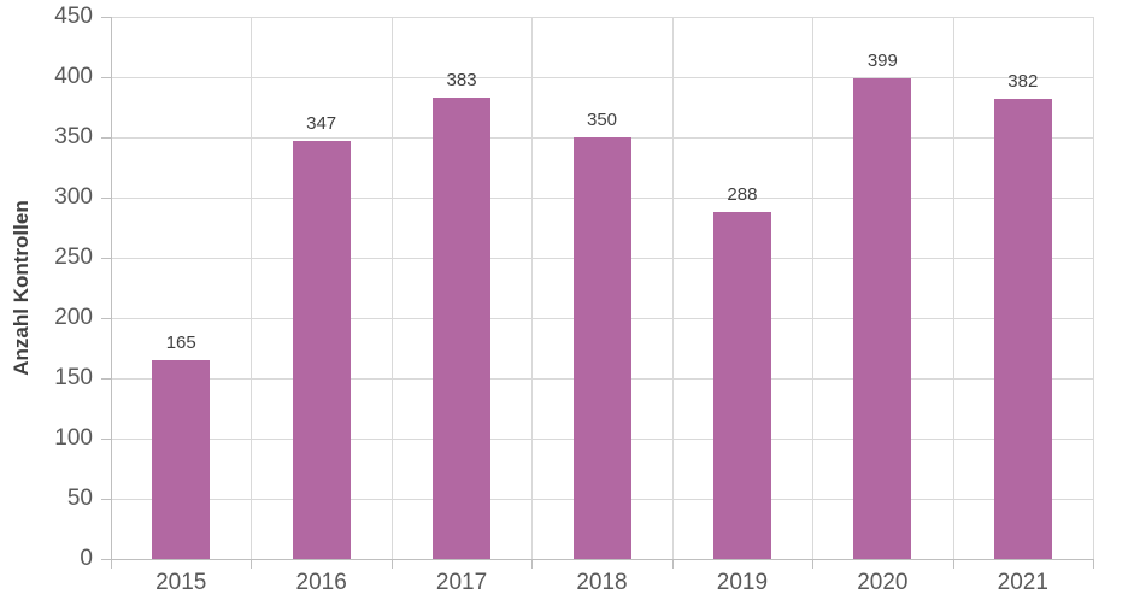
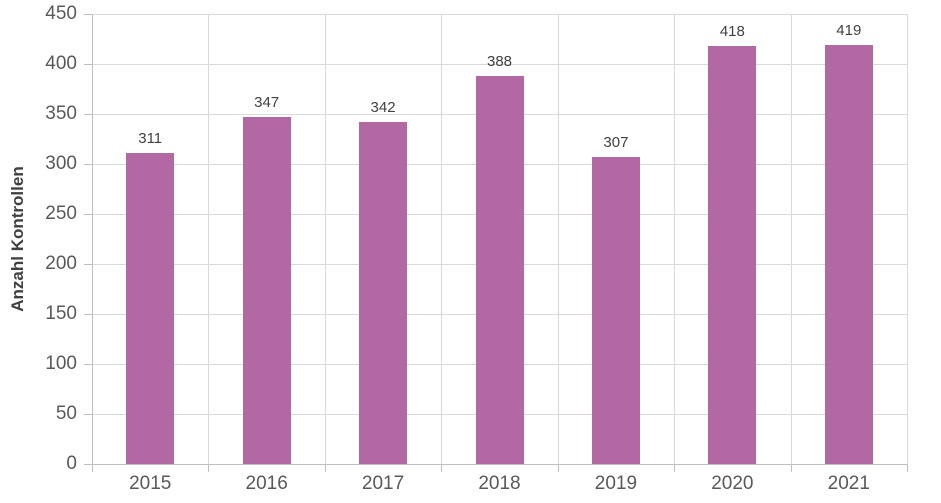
2015: 165 -> 311
2017: 383 -> 342
2018: 350 -> 388
2019: 288 -> 307
2020: 399 -> 418
2021: 382 -> 419
